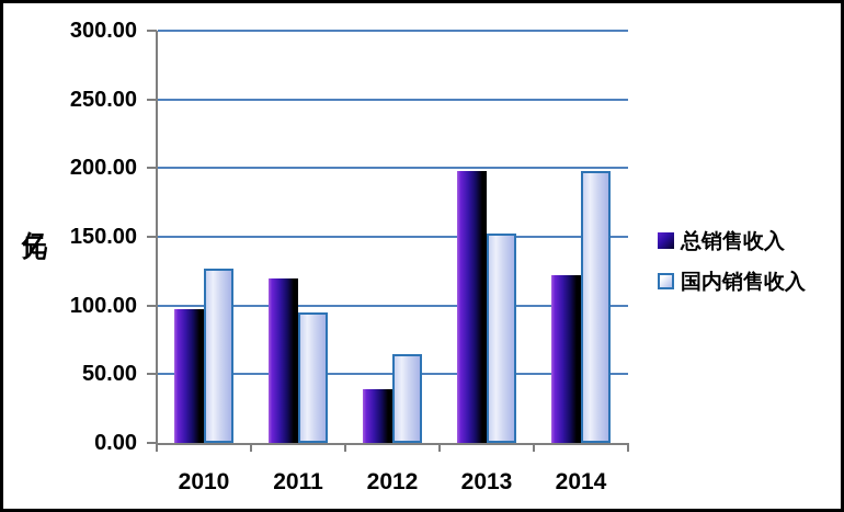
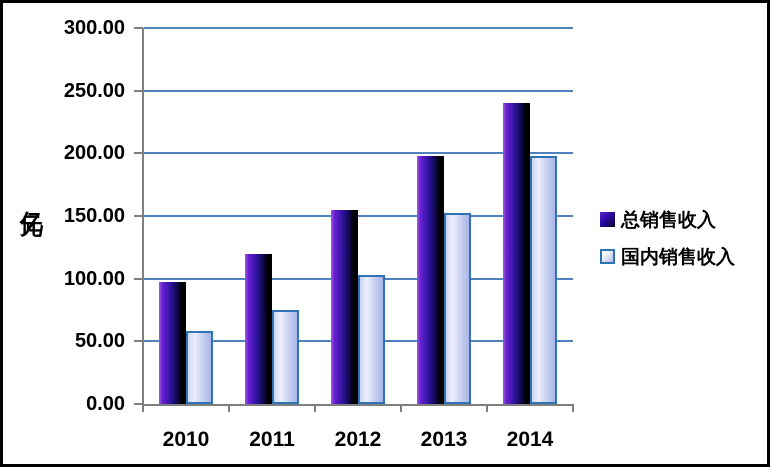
国内销售收入/2010: 127 -> 58
国内销售收入/2011: 95 -> 75
总销售收入/2012: 39 -> 155
国内销售收入/2012: 65 -> 103
总销售收入/2014: 122 -> 240
